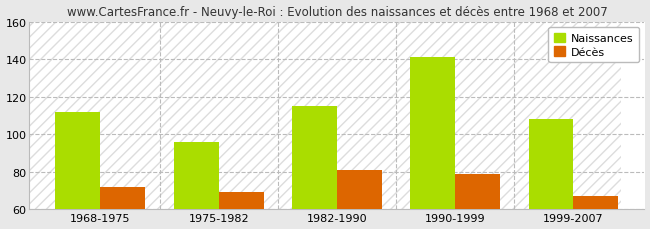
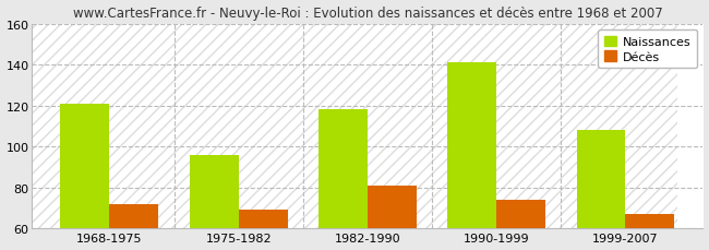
Naissances/1968-1975: 112 -> 121
Naissances/1982-1990: 115 -> 118
Décès/1990-1999: 79 -> 74
